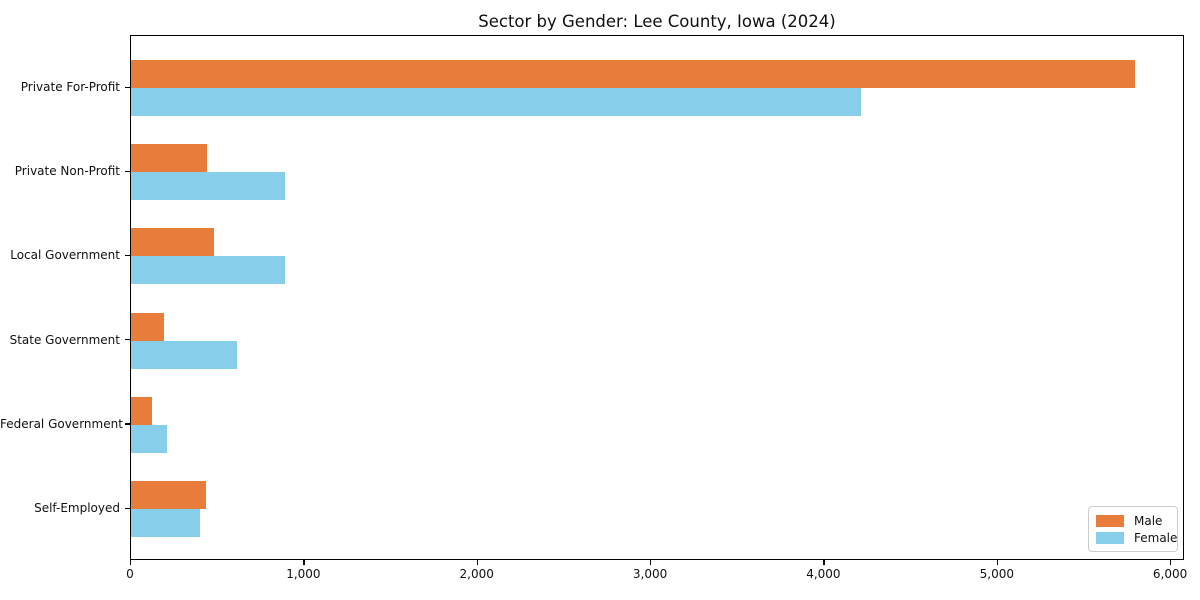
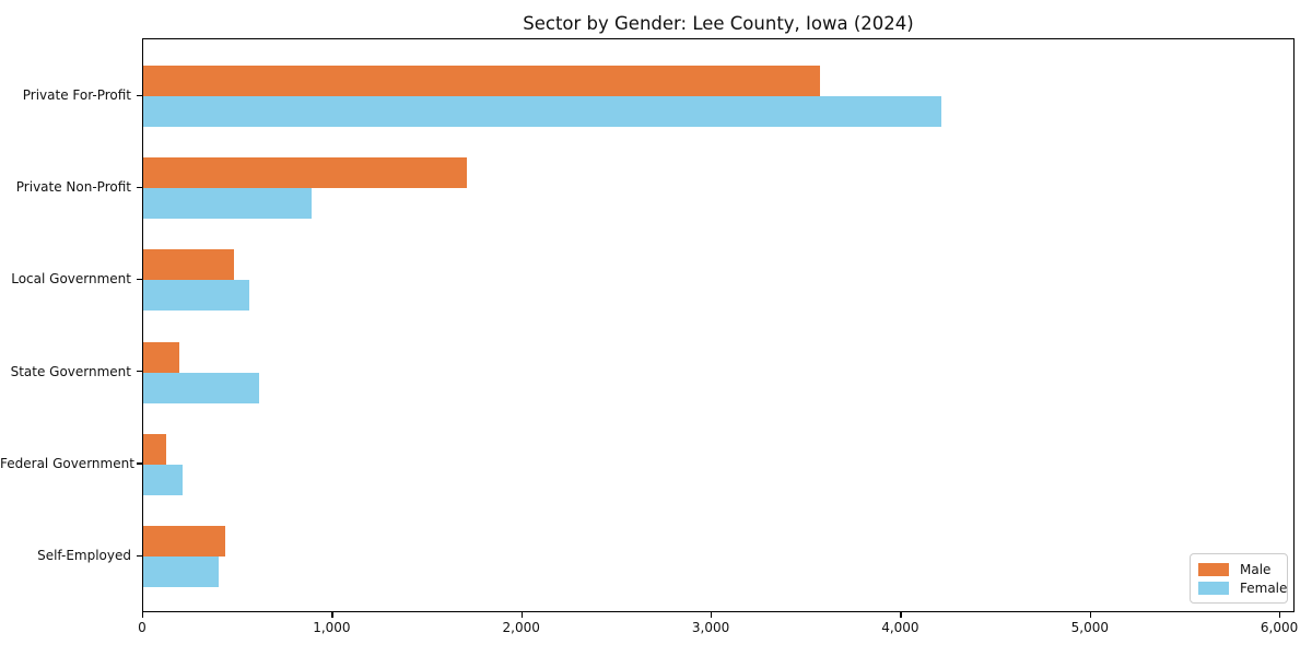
Male/Private For-Profit: 5790 -> 3570
Male/Private Non-Profit: 440 -> 1710
Female/Local Government: 890 -> 560
